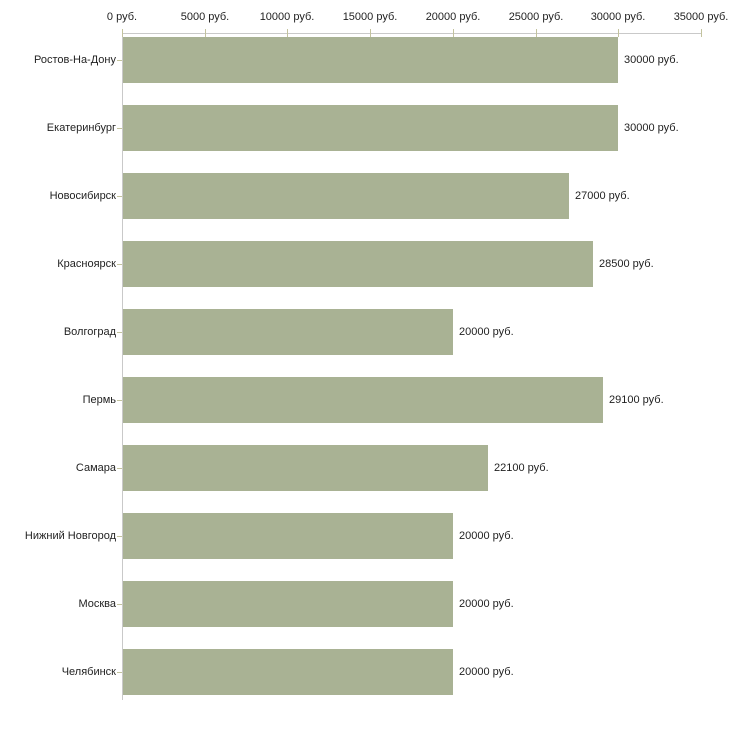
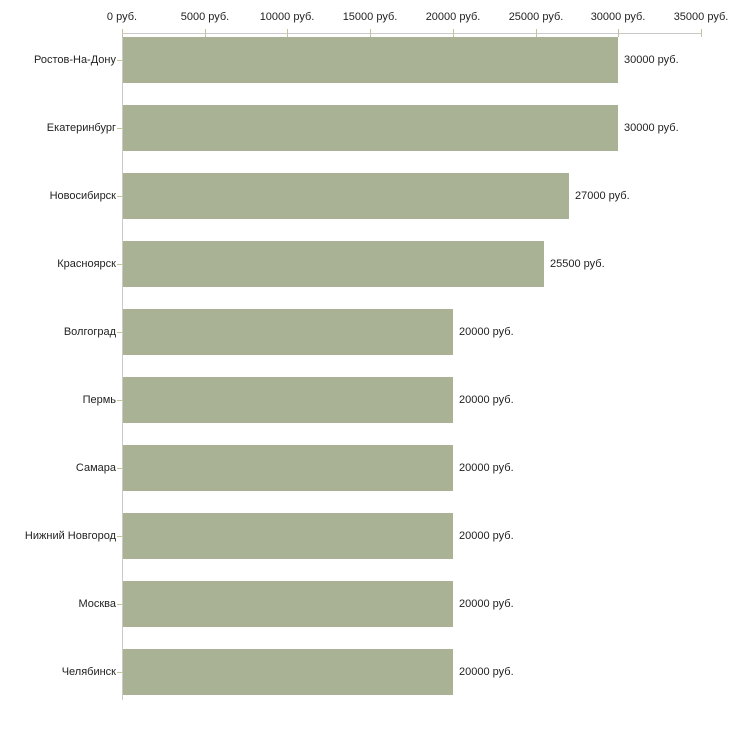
Красноярск: 28500 -> 25500
Пермь: 29100 -> 20000
Самара: 22100 -> 20000
